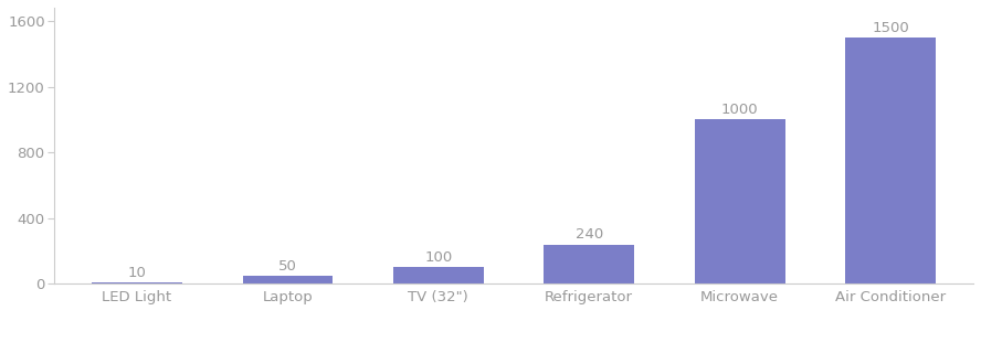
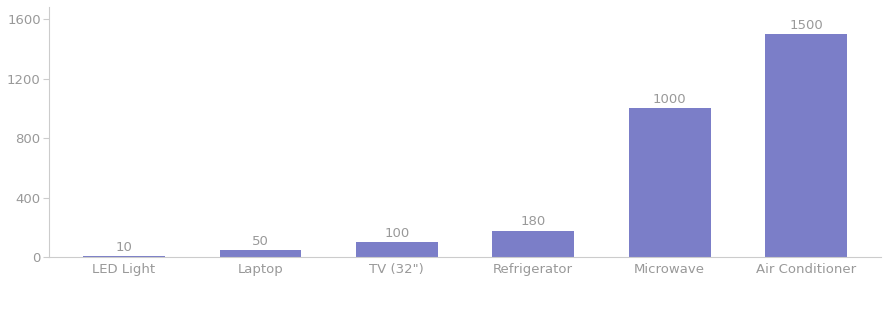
Refrigerator: 240 -> 180
